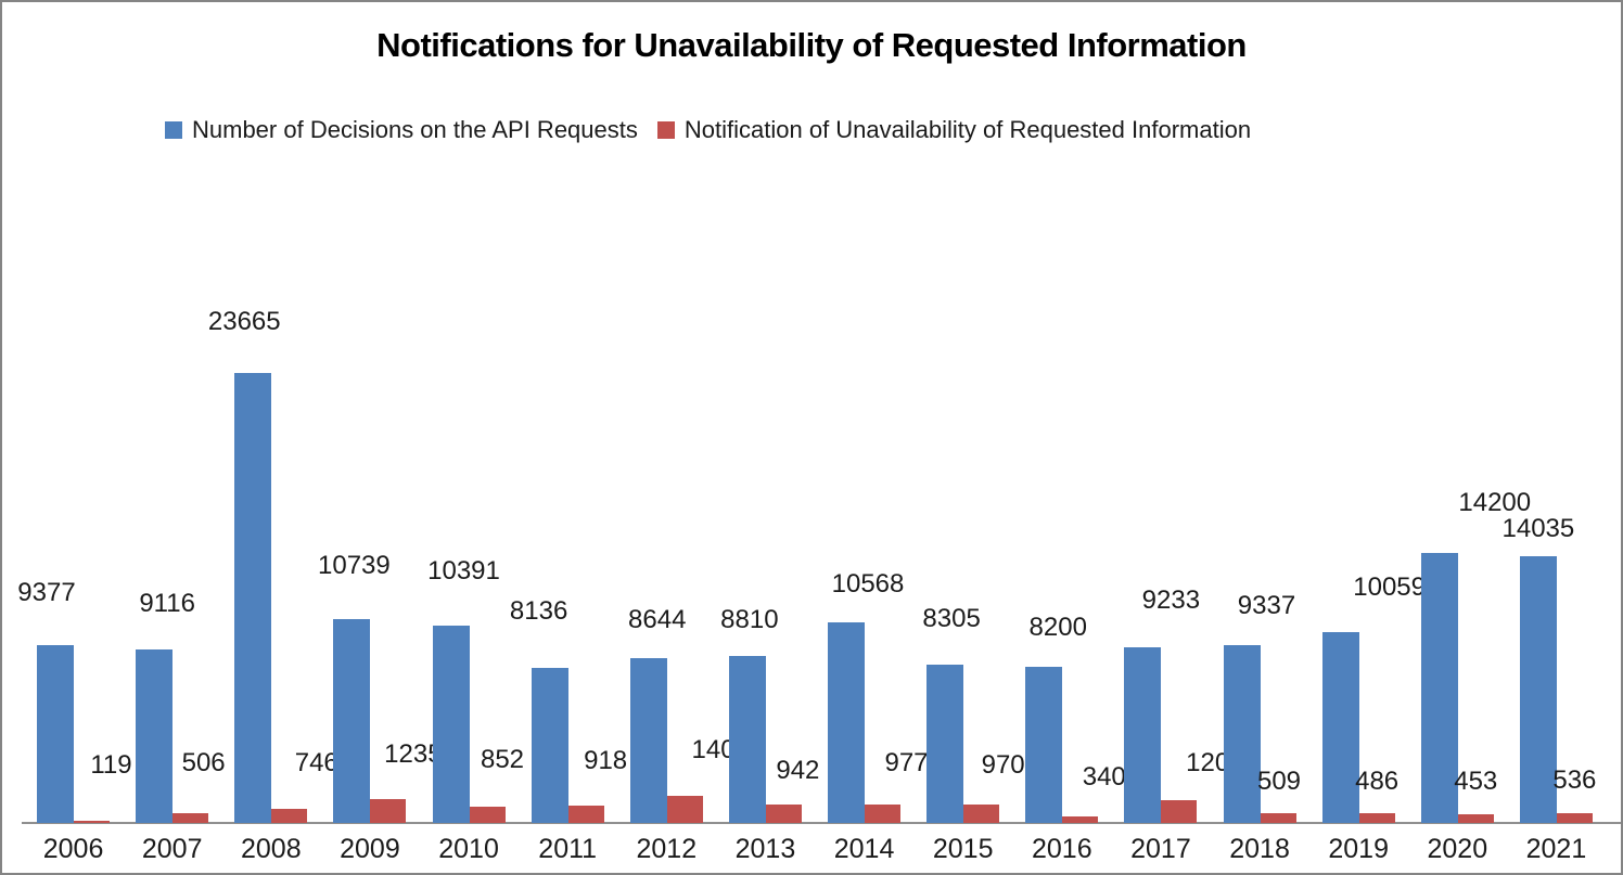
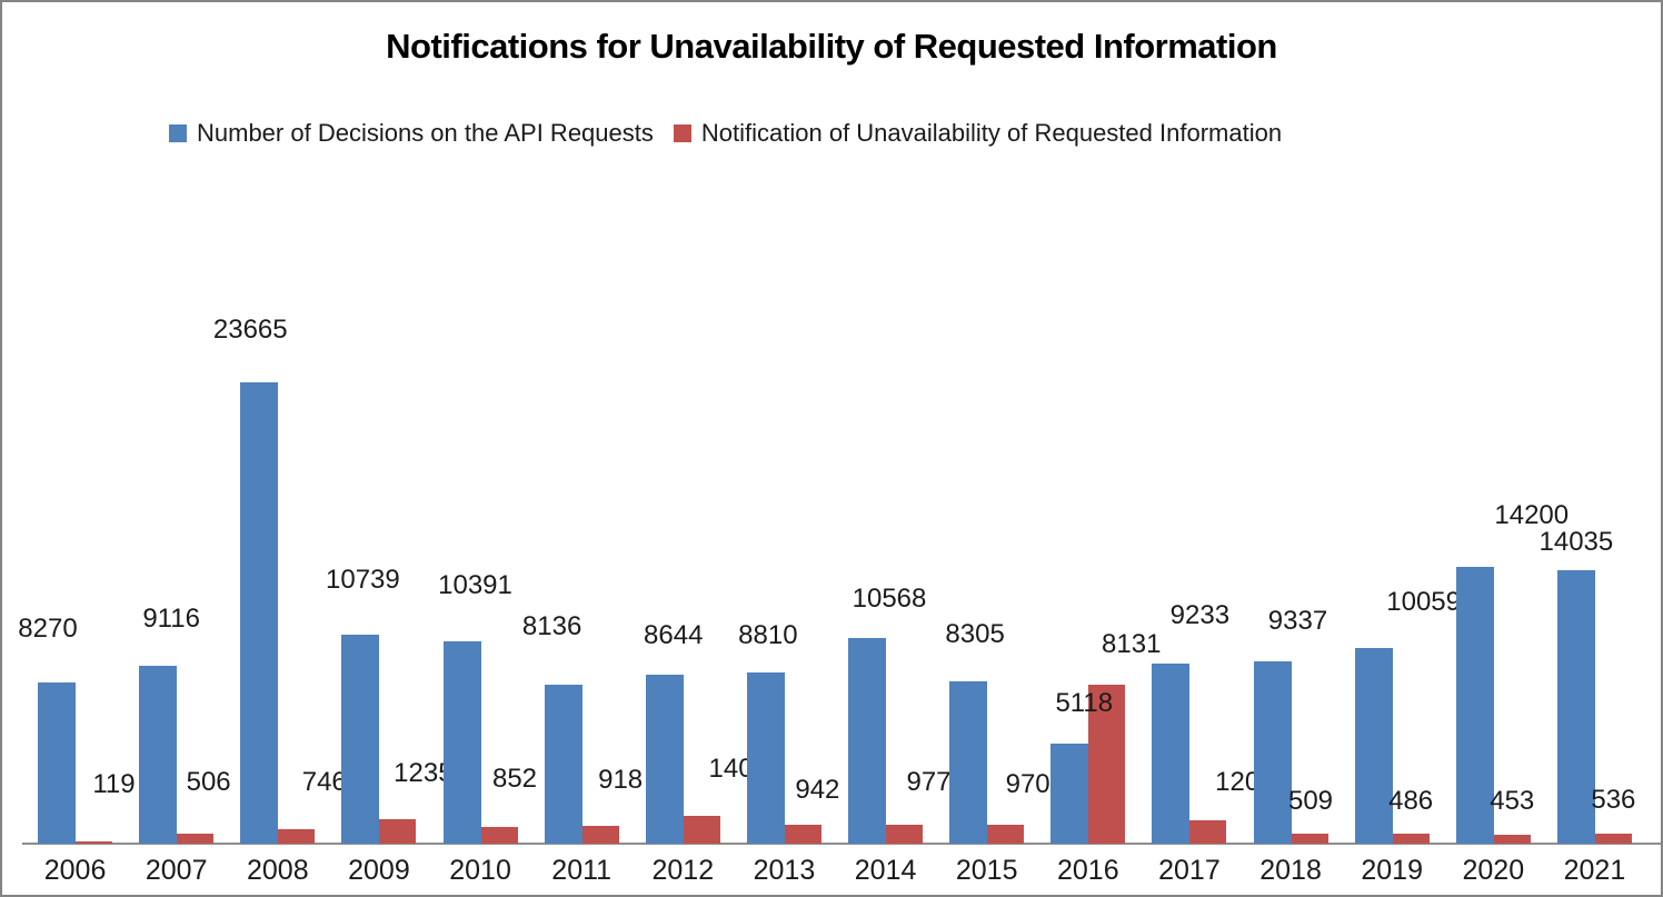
Number of Decisions on the API Requests/2006: 9377 -> 8270
Number of Decisions on the API Requests/2016: 8200 -> 5118
Notification of Unavailability of Requested Information/2016: 340 -> 8131
